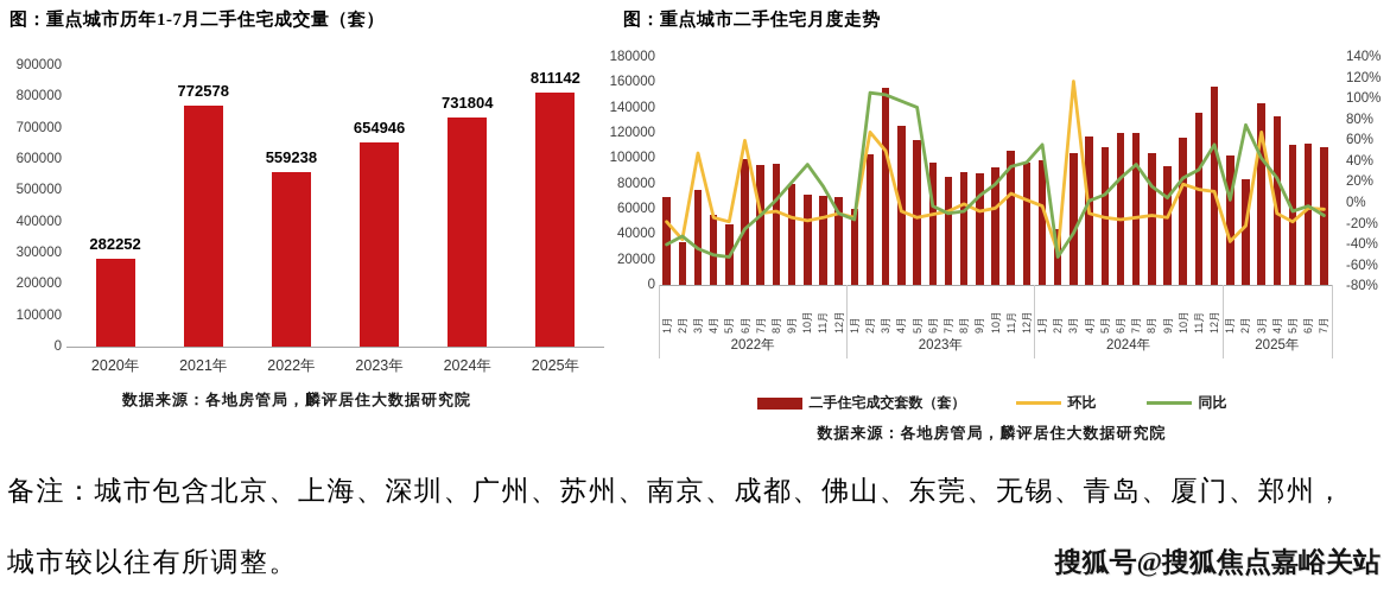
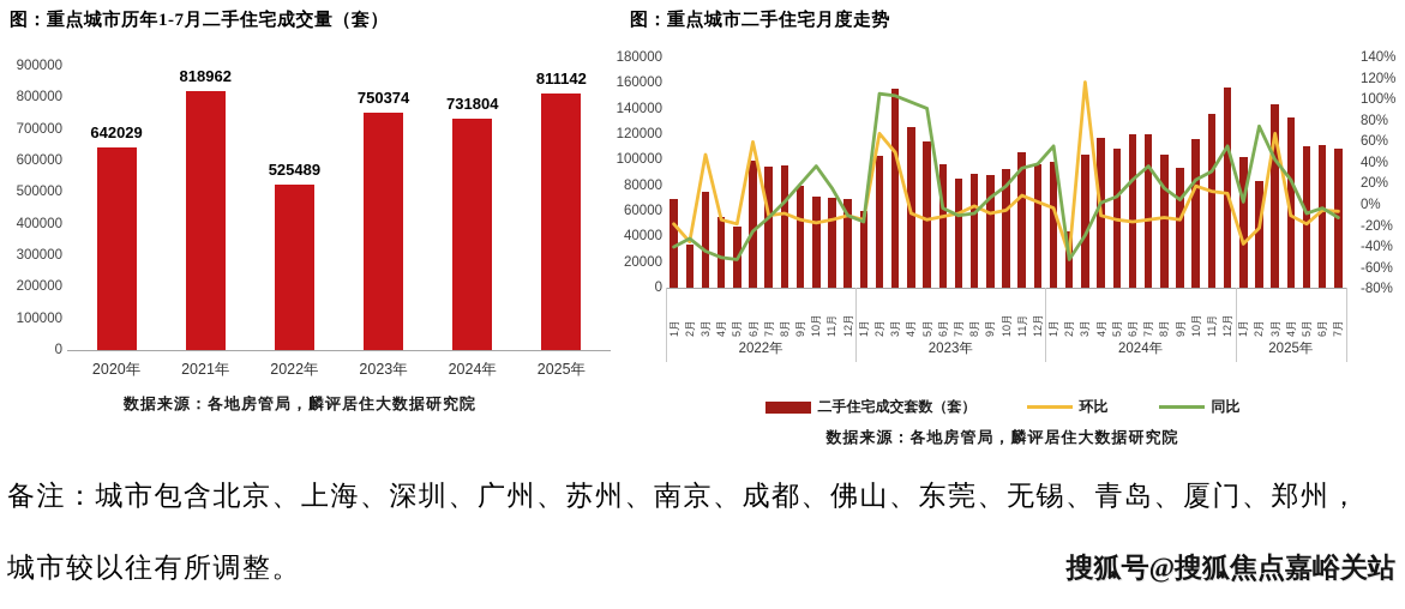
图：重点城市历年1-7月二手住宅成交量（套）/2020年: 282252 -> 642029
图：重点城市历年1-7月二手住宅成交量（套）/2021年: 772578 -> 818962
图：重点城市历年1-7月二手住宅成交量（套）/2022年: 559238 -> 525489
图：重点城市历年1-7月二手住宅成交量（套）/2023年: 654946 -> 750374
